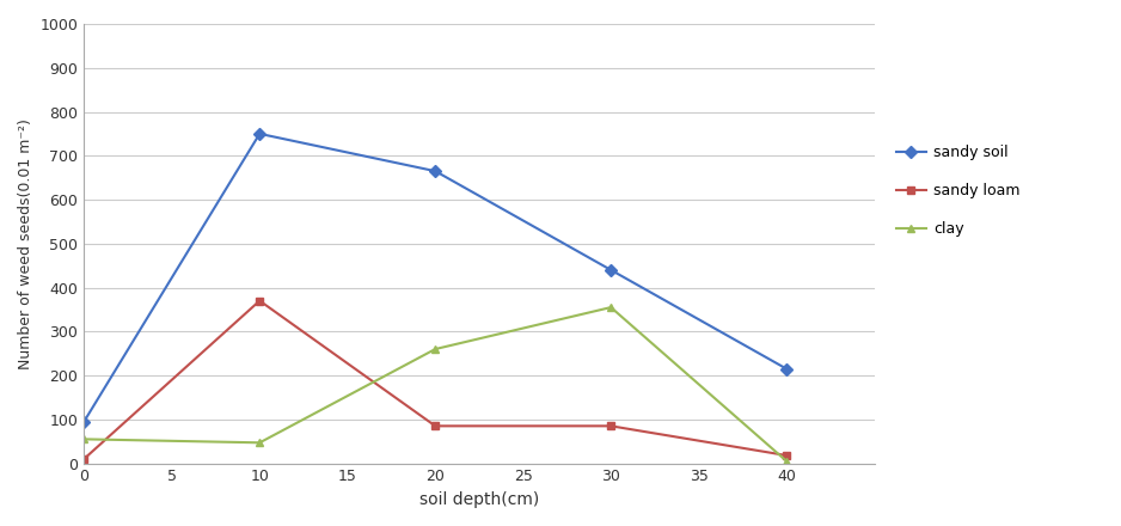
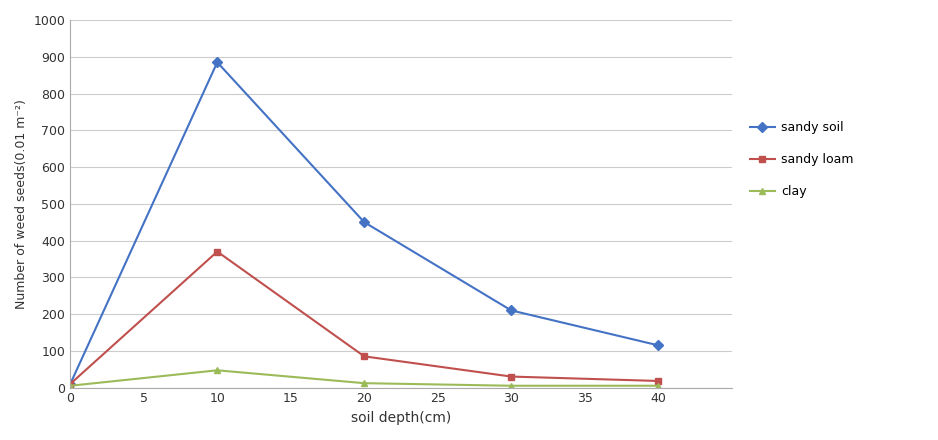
sandy soil/0: 95 -> 10
clay/0: 55 -> 5
sandy soil/10: 750 -> 885
sandy soil/20: 665 -> 450
clay/20: 260 -> 12
sandy soil/30: 440 -> 210
sandy loam/30: 85 -> 30
clay/30: 355 -> 5
sandy soil/40: 215 -> 115
